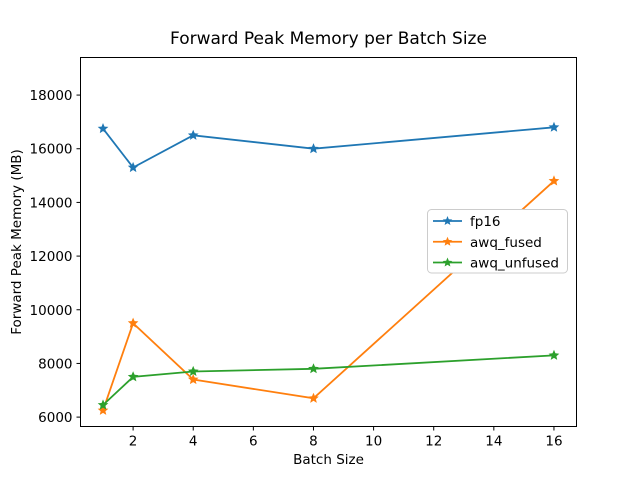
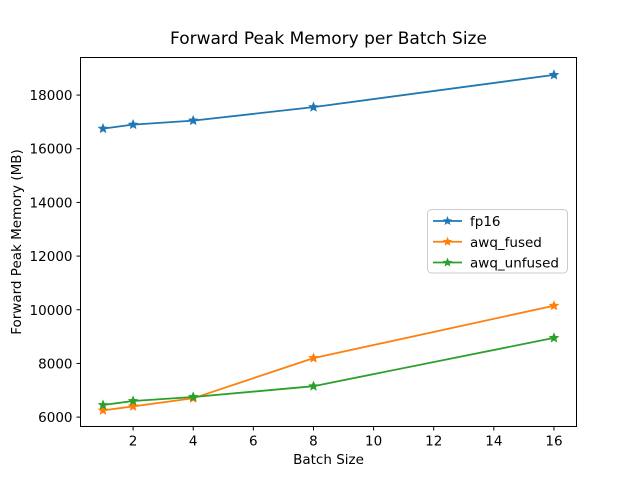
fp16/2: 15300 -> 16900
awq_fused/2: 9500 -> 6400
awq_unfused/2: 7500 -> 6600
fp16/4: 16500 -> 17000
awq_fused/4: 7400 -> 6700
awq_unfused/4: 7700 -> 6800
fp16/8: 16000 -> 17600
awq_fused/8: 6700 -> 8200
awq_unfused/8: 7800 -> 7200
fp16/16: 16800 -> 18800
awq_fused/16: 14800 -> 10200
awq_unfused/16: 8300 -> 9000
